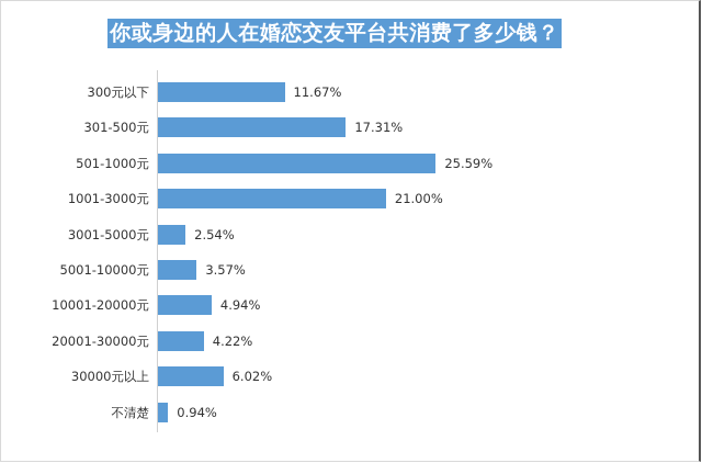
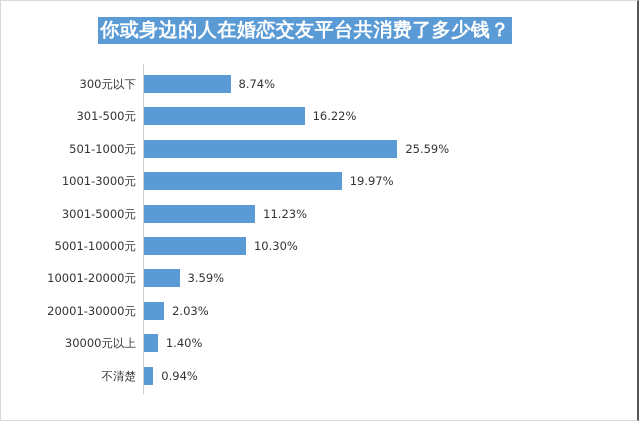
300元以下: 11.67% -> 8.74%
301-500元: 17.31% -> 16.22%
1001-3000元: 21.00% -> 19.97%
3001-5000元: 2.54% -> 11.23%
5001-10000元: 3.57% -> 10.30%
10001-20000元: 4.94% -> 3.59%
20001-30000元: 4.22% -> 2.03%
30000元以上: 6.02% -> 1.40%
